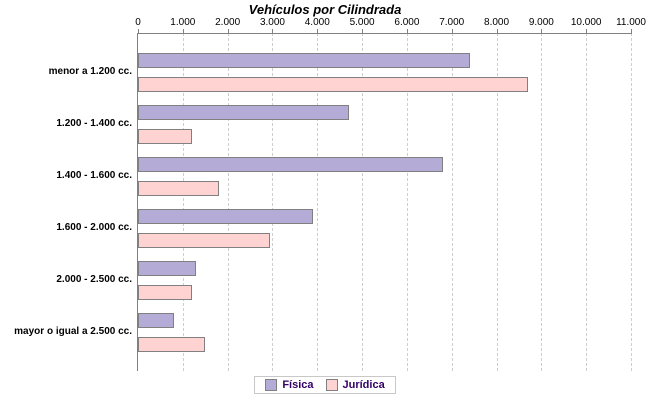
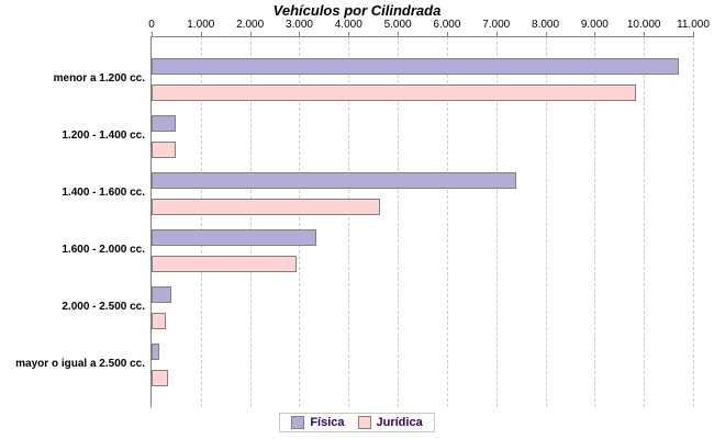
Física/menor a 1.200 cc.: 7400 -> 10700
Jurídica/menor a 1.200 cc.: 8700 -> 9800
Física/1.200 - 1.400 cc.: 4700 -> 500
Jurídica/1.200 - 1.400 cc.: 1200 -> 500
Física/1.400 - 1.600 cc.: 6800 -> 7400
Jurídica/1.400 - 1.600 cc.: 1800 -> 4600
Física/1.600 - 2.000 cc.: 3900 -> 3400
Física/2.000 - 2.500 cc.: 1300 -> 400
Jurídica/2.000 - 2.500 cc.: 1200 -> 300
Física/mayor o igual a 2.500 cc.: 800 -> 200
Jurídica/mayor o igual a 2.500 cc.: 1500 -> 300
